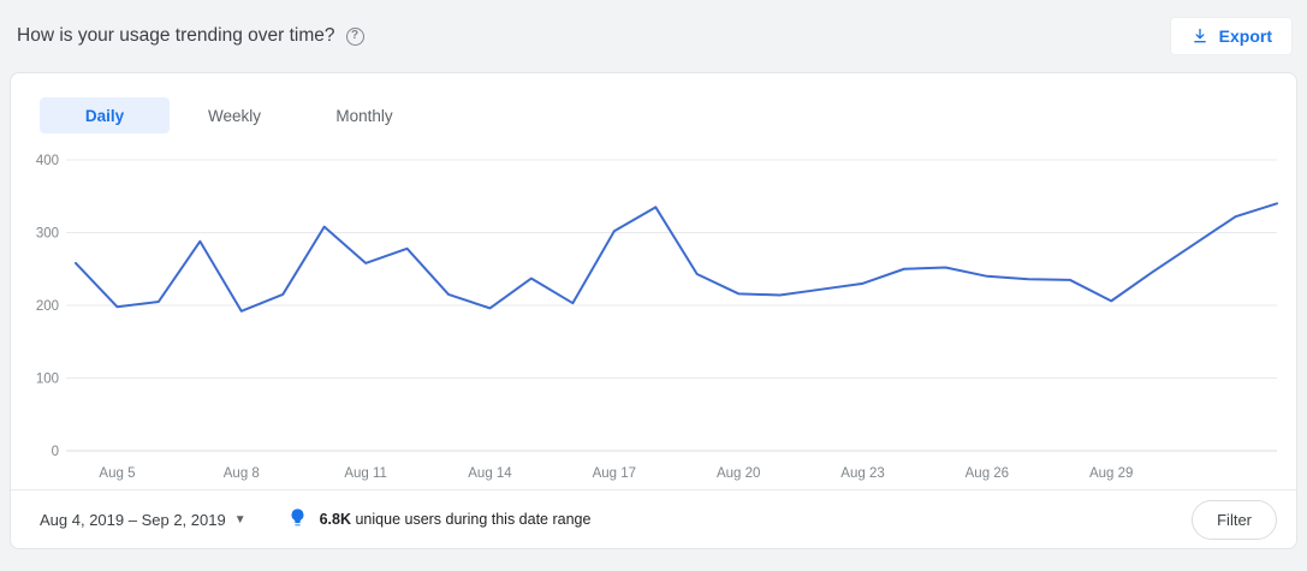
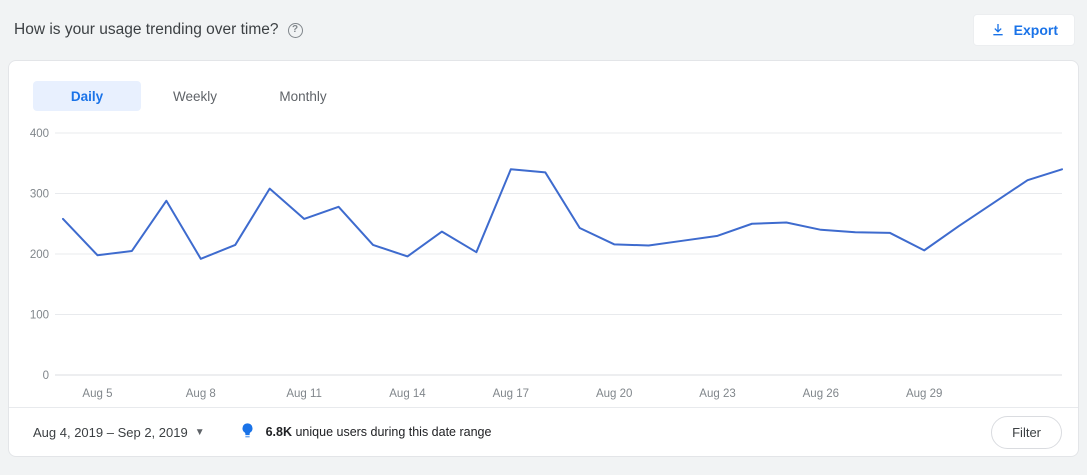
Aug 17: 300 -> 340
